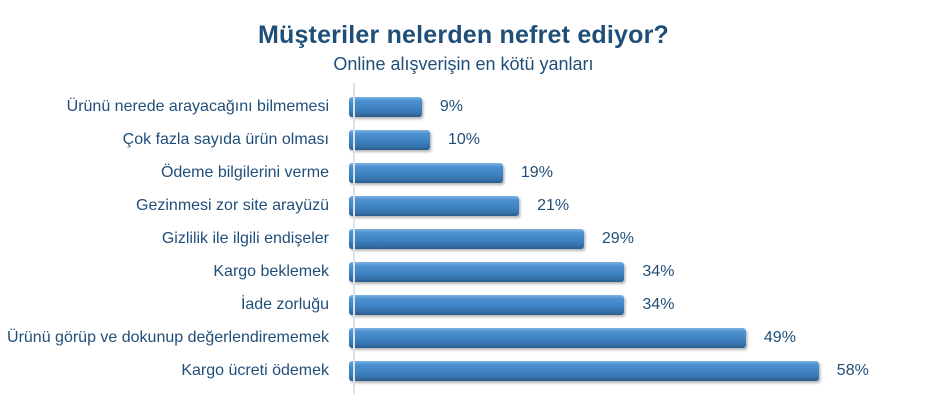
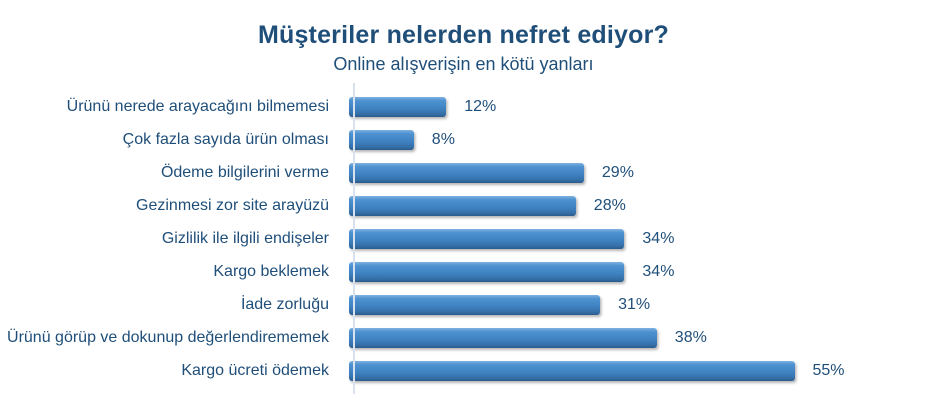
Ürünü nerede arayacağını bilmemesi: 9% -> 12%
Çok fazla sayıda ürün olması: 10% -> 8%
Ödeme bilgilerini verme: 19% -> 29%
Gezinmesi zor site arayüzü: 21% -> 28%
Gizlilik ile ilgili endişeler: 29% -> 34%
İade zorluğu: 34% -> 31%
Ürünü görüp ve dokunup değerlendirememek: 49% -> 38%
Kargo ücreti ödemek: 58% -> 55%
